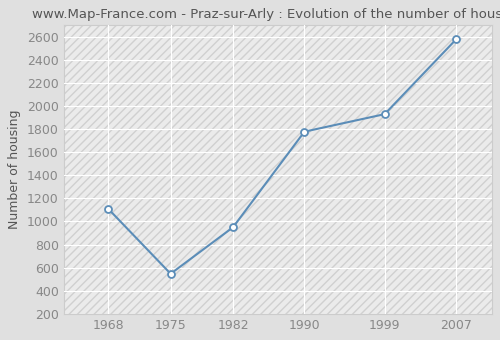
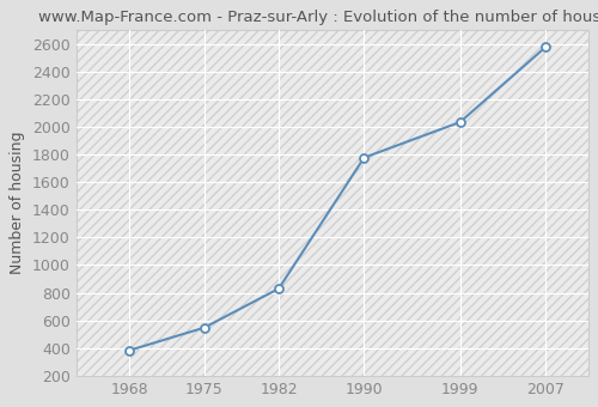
1968: 1110 -> 380
1982: 950 -> 830
1999: 1930 -> 2040
